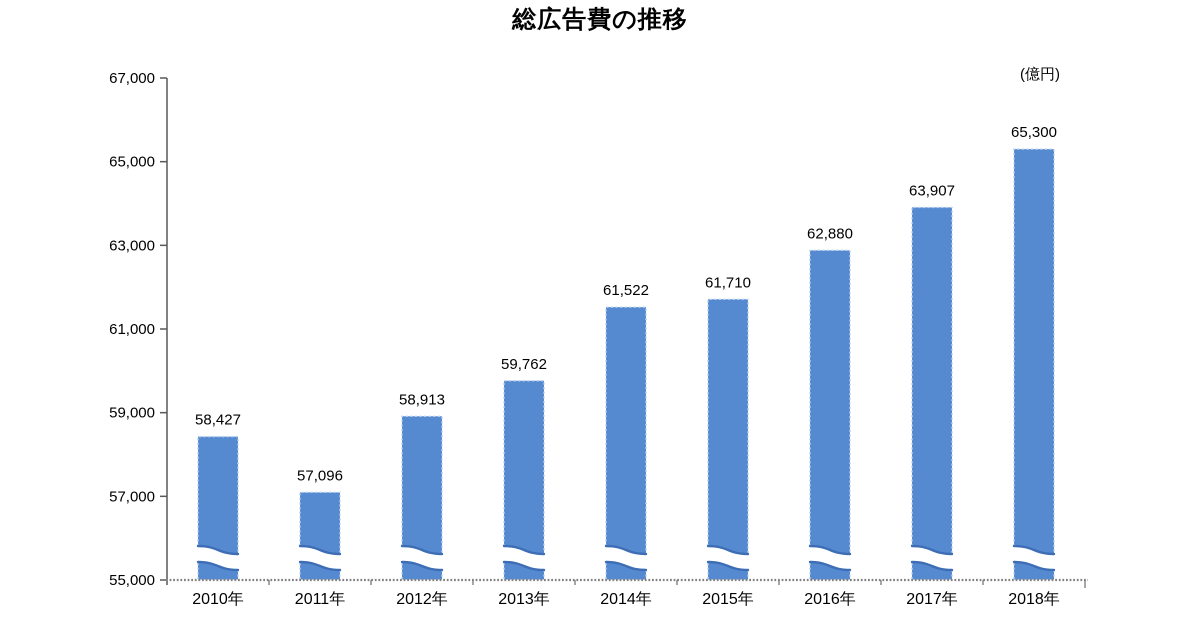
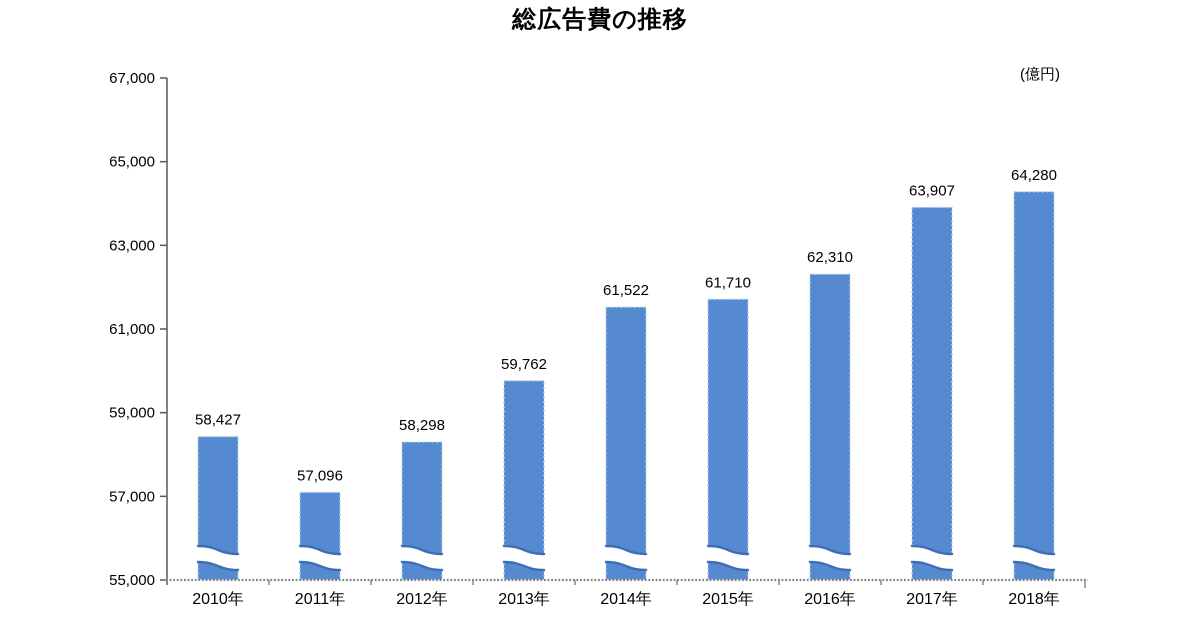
2012年: 58,913 -> 58,298
2016年: 62,880 -> 62,310
2018年: 65,300 -> 64,280
